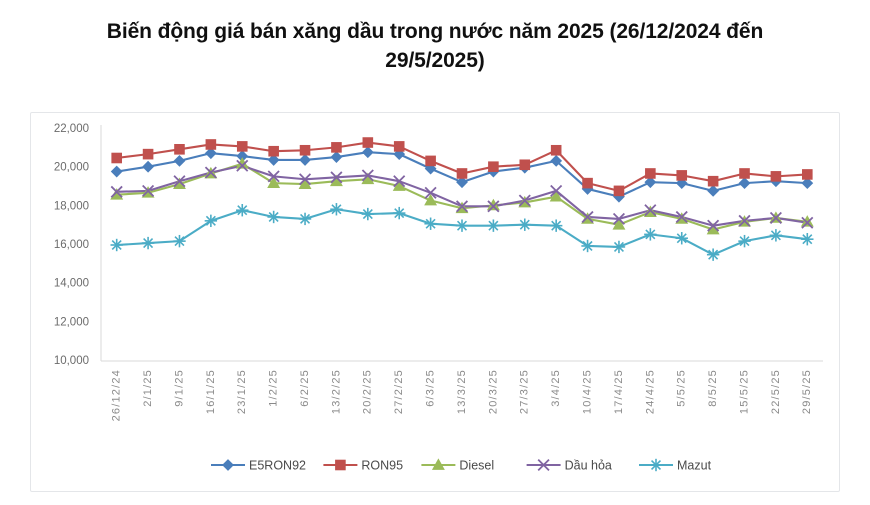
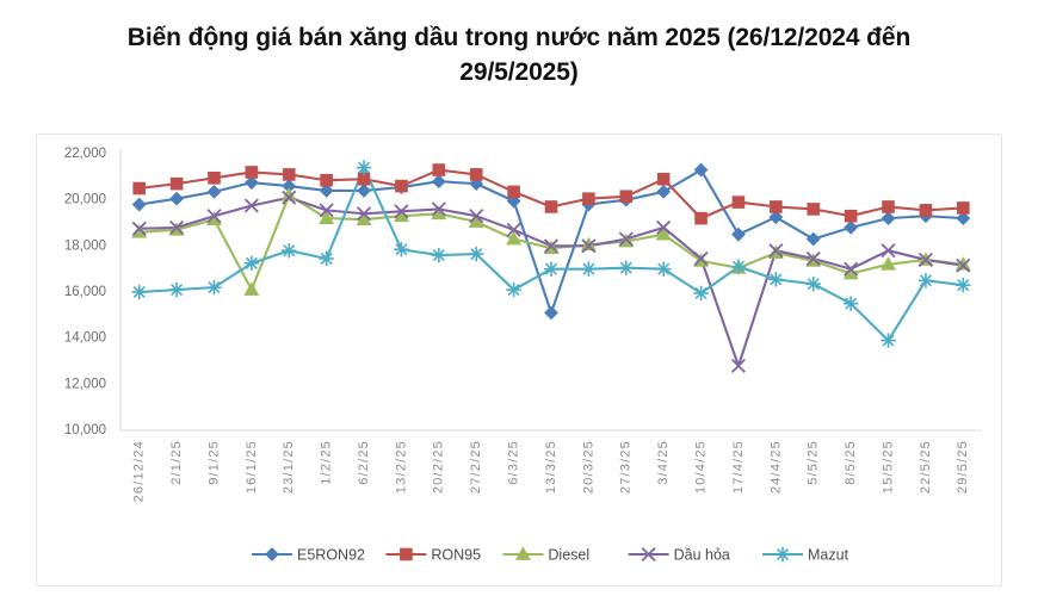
Diesel/16/1/25: 19700 -> 16100
Mazut/6/2/25: 17400 -> 21400
RON95/13/2/25: 21000 -> 20600
Mazut/6/3/25: 17100 -> 16100
E5RON92/13/3/25: 19200 -> 15100
E5RON92/10/4/25: 18900 -> 21300
RON95/17/4/25: 18800 -> 19900
Dầu hỏa/17/4/25: 17400 -> 12800
Mazut/17/4/25: 15900 -> 17100
E5RON92/5/5/25: 19200 -> 18300
Dầu hỏa/15/5/25: 17200 -> 17800
Mazut/15/5/25: 16200 -> 13900
